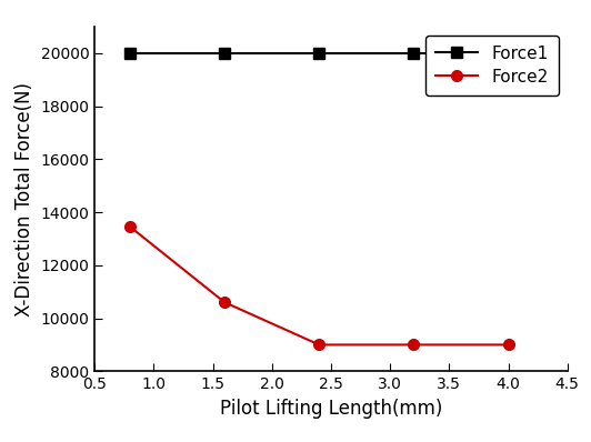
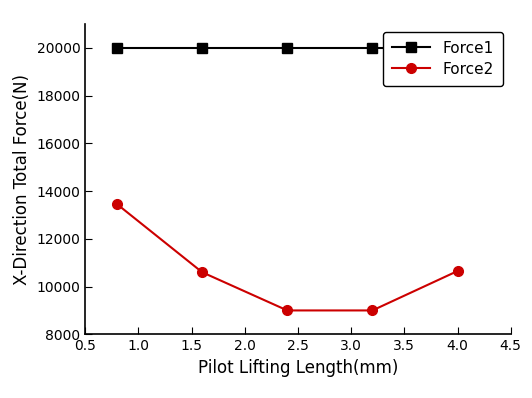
Force2/4.0: 9000 -> 10650
